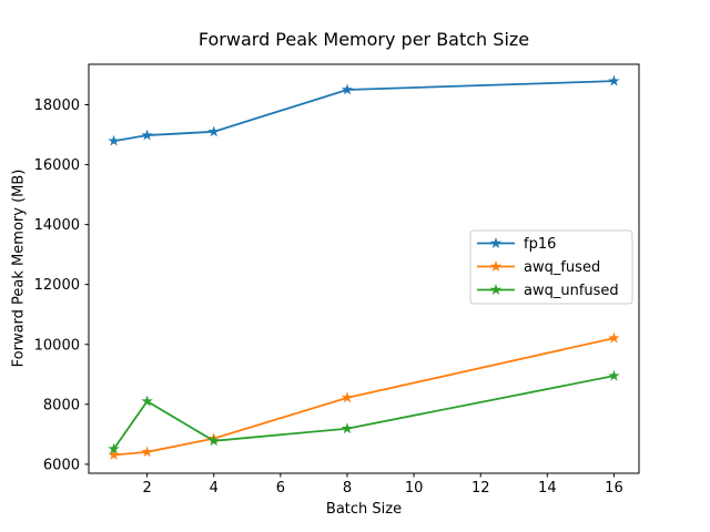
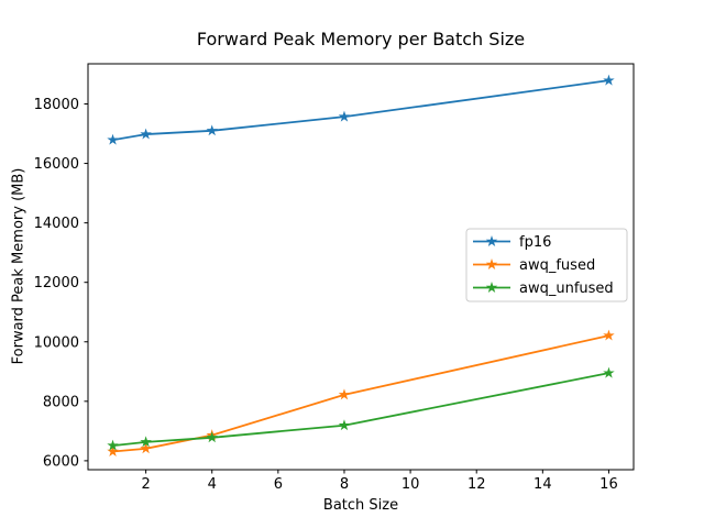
awq_unfused/2: 8100 -> 6600
fp16/8: 18500 -> 17600
